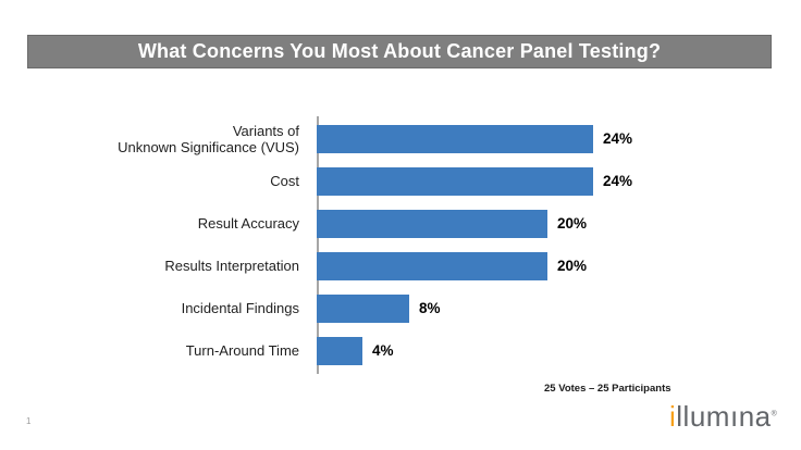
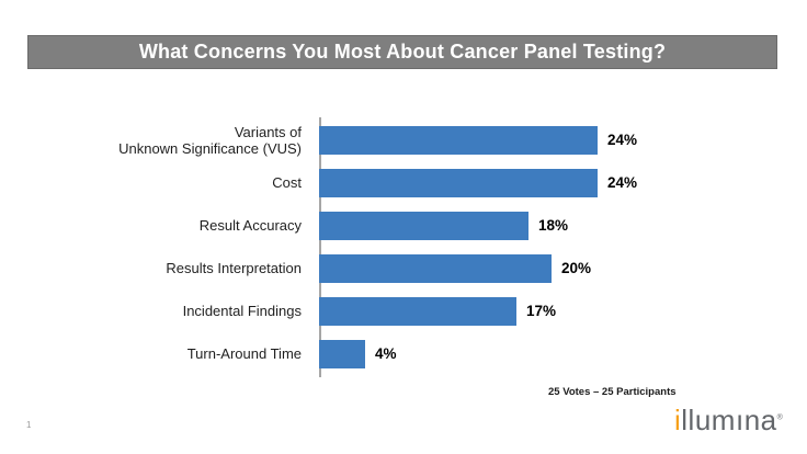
Result Accuracy: 20% -> 18%
Incidental Findings: 8% -> 17%
